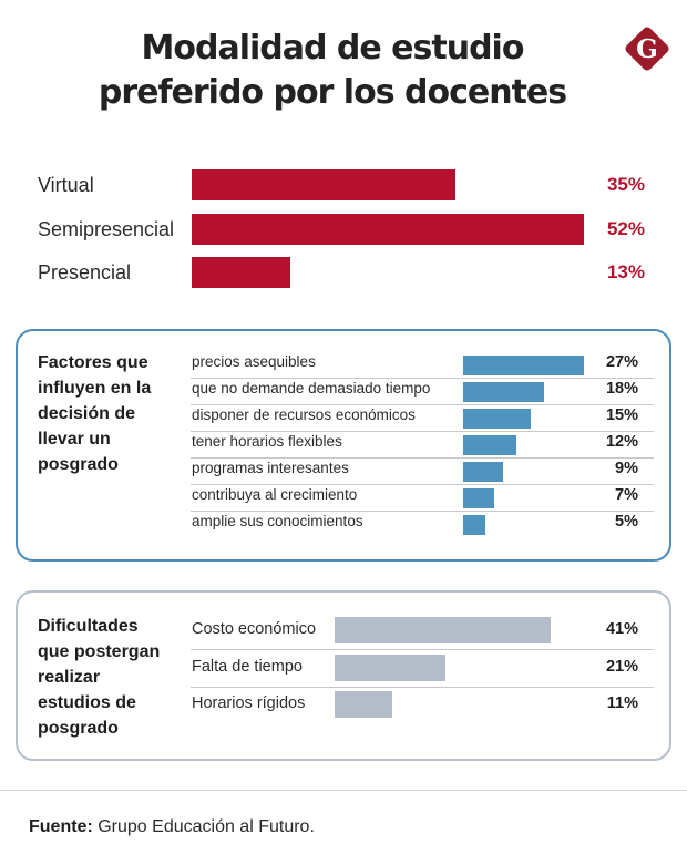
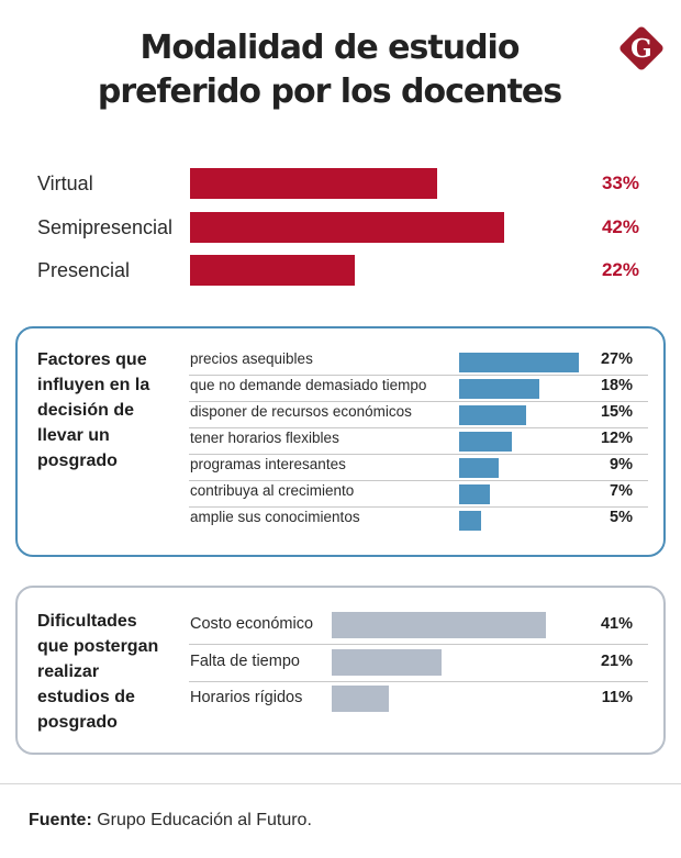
Modalidad de estudio preferido por los docentes/Virtual: 35% -> 33%
Modalidad de estudio preferido por los docentes/Semipresencial: 52% -> 42%
Modalidad de estudio preferido por los docentes/Presencial: 13% -> 22%
